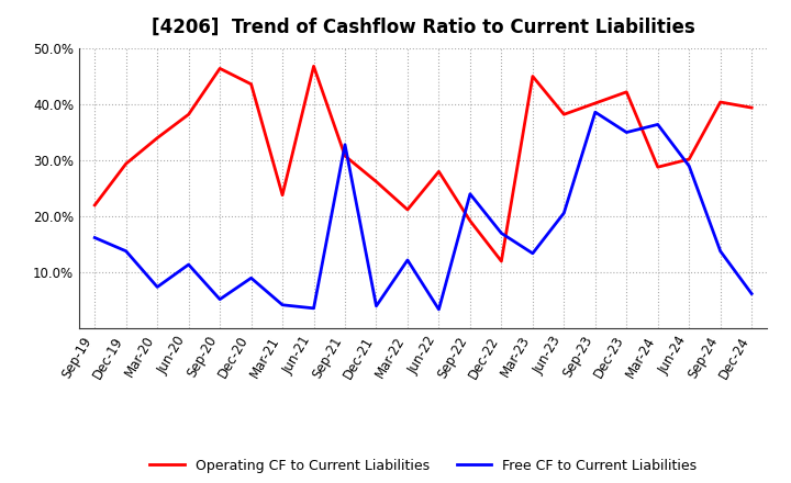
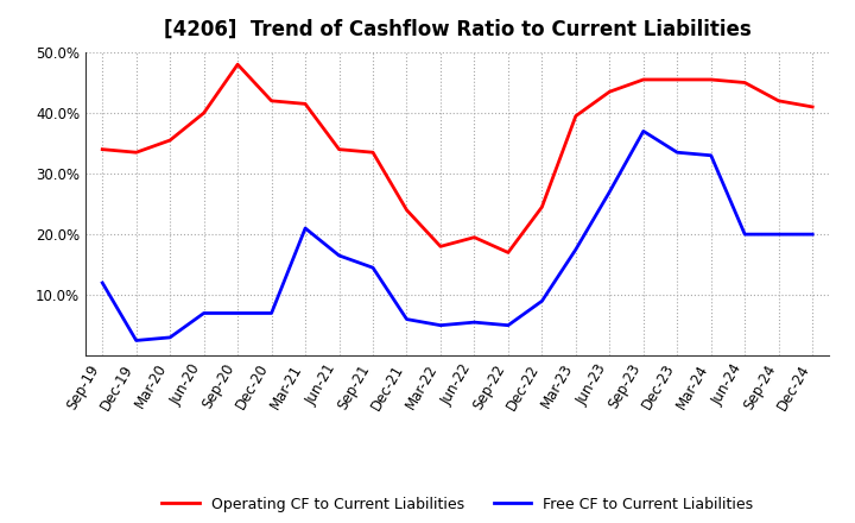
Operating CF to Current Liabilities/Sep-19: 22.0% -> 34.0%
Free CF to Current Liabilities/Sep-19: 16.2% -> 12.0%
Operating CF to Current Liabilities/Dec-19: 29.4% -> 33.5%
Free CF to Current Liabilities/Dec-19: 13.8% -> 2.5%
Operating CF to Current Liabilities/Mar-20: 34.0% -> 35.5%
Free CF to Current Liabilities/Mar-20: 7.4% -> 3.0%
Operating CF to Current Liabilities/Jun-20: 38.2% -> 40.0%
Free CF to Current Liabilities/Jun-20: 11.4% -> 7.0%
Operating CF to Current Liabilities/Sep-20: 46.4% -> 48.0%
Free CF to Current Liabilities/Sep-20: 5.2% -> 7.0%
Operating CF to Current Liabilities/Dec-20: 43.6% -> 42.0%
Free CF to Current Liabilities/Dec-20: 9.0% -> 7.0%
Operating CF to Current Liabilities/Mar-21: 23.8% -> 41.5%
Free CF to Current Liabilities/Mar-21: 4.2% -> 21.0%
Operating CF to Current Liabilities/Jun-21: 46.8% -> 34.0%
Free CF to Current Liabilities/Jun-21: 3.6% -> 16.5%
Operating CF to Current Liabilities/Sep-21: 30.8% -> 33.5%
Free CF to Current Liabilities/Sep-21: 32.8% -> 14.5%
Operating CF to Current Liabilities/Dec-21: 26.2% -> 24.0%
Free CF to Current Liabilities/Dec-21: 4.0% -> 6.0%
Operating CF to Current Liabilities/Mar-22: 21.2% -> 18.0%
Free CF to Current Liabilities/Mar-22: 12.2% -> 5.0%
Operating CF to Current Liabilities/Jun-22: 28.0% -> 19.5%
Free CF to Current Liabilities/Jun-22: 3.4% -> 5.5%
Operating CF to Current Liabilities/Sep-22: 19.2% -> 17.0%
Free CF to Current Liabilities/Sep-22: 24.0% -> 5.0%
Operating CF to Current Liabilities/Dec-22: 12.0% -> 24.5%
Free CF to Current Liabilities/Dec-22: 17.0% -> 9.0%
Operating CF to Current Liabilities/Mar-23: 45.0% -> 39.5%
Free CF to Current Liabilities/Mar-23: 13.4% -> 17.5%
Operating CF to Current Liabilities/Jun-23: 38.2% -> 43.5%
Free CF to Current Liabilities/Jun-23: 20.6% -> 27.0%
Operating CF to Current Liabilities/Sep-23: 40.2% -> 45.5%
Free CF to Current Liabilities/Sep-23: 38.6% -> 37.0%
Operating CF to Current Liabilities/Dec-23: 42.2% -> 45.5%
Free CF to Current Liabilities/Dec-23: 35.0% -> 33.5%
Operating CF to Current Liabilities/Mar-24: 28.8% -> 45.5%
Free CF to Current Liabilities/Mar-24: 36.4% -> 33.0%
Operating CF to Current Liabilities/Jun-24: 30.2% -> 45.0%
Free CF to Current Liabilities/Jun-24: 29.0% -> 20.0%
Operating CF to Current Liabilities/Sep-24: 40.4% -> 42.0%
Free CF to Current Liabilities/Sep-24: 13.8% -> 20.0%
Operating CF to Current Liabilities/Dec-24: 39.4% -> 41.0%
Free CF to Current Liabilities/Dec-24: 6.2% -> 20.0%
